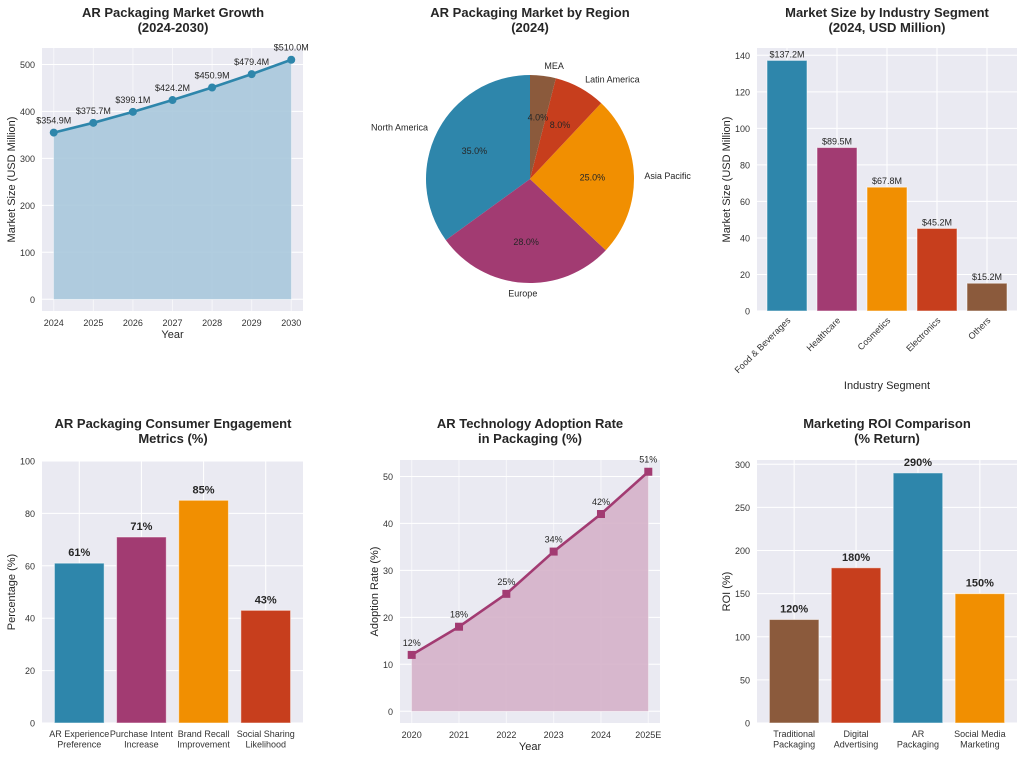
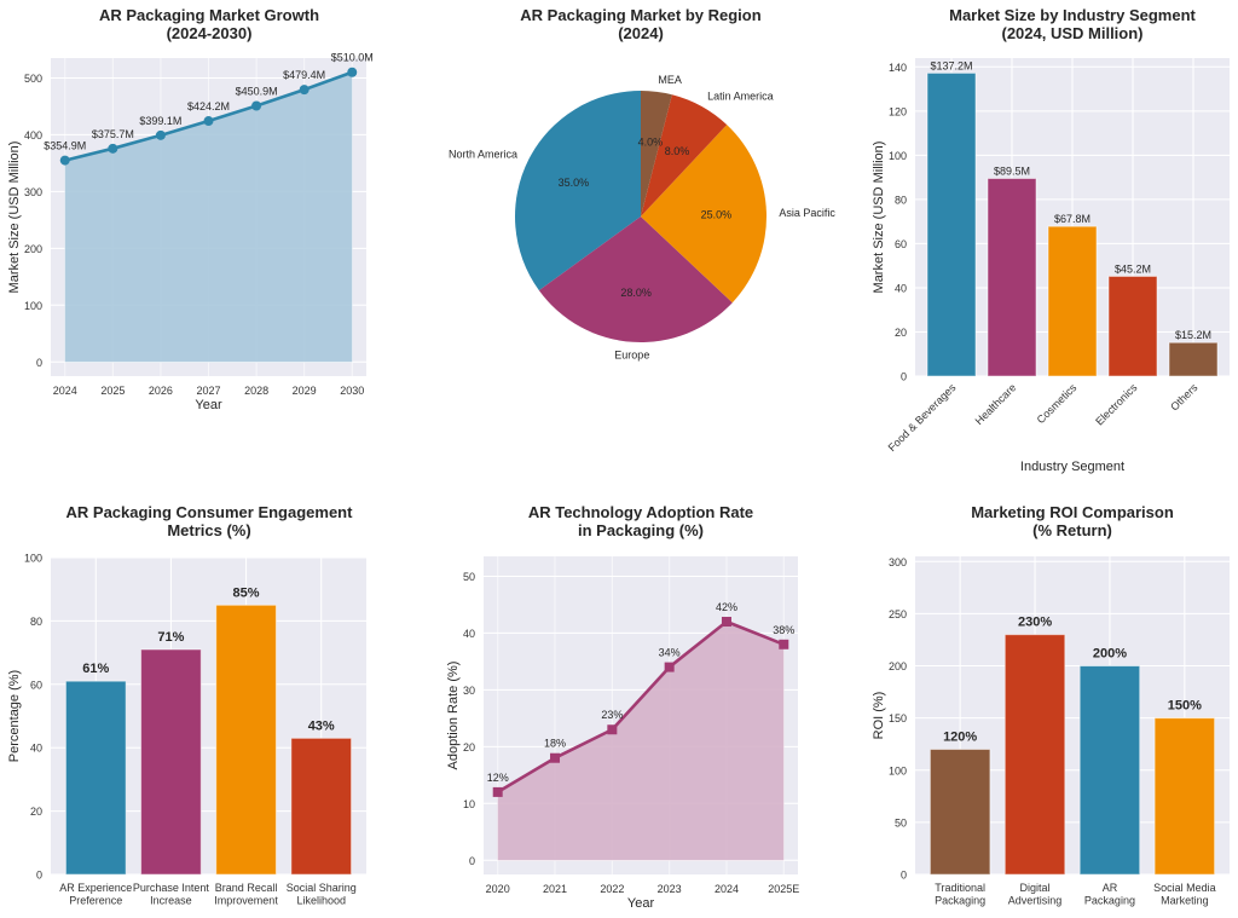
AR Technology Adoption Rate in Packaging (%)/2022: 25% -> 23%
AR Technology Adoption Rate in Packaging (%)/2025E: 51% -> 38%
Marketing ROI Comparison (% Return)/Digital Advertising: 180% -> 230%
Marketing ROI Comparison (% Return)/AR Packaging: 290% -> 200%
